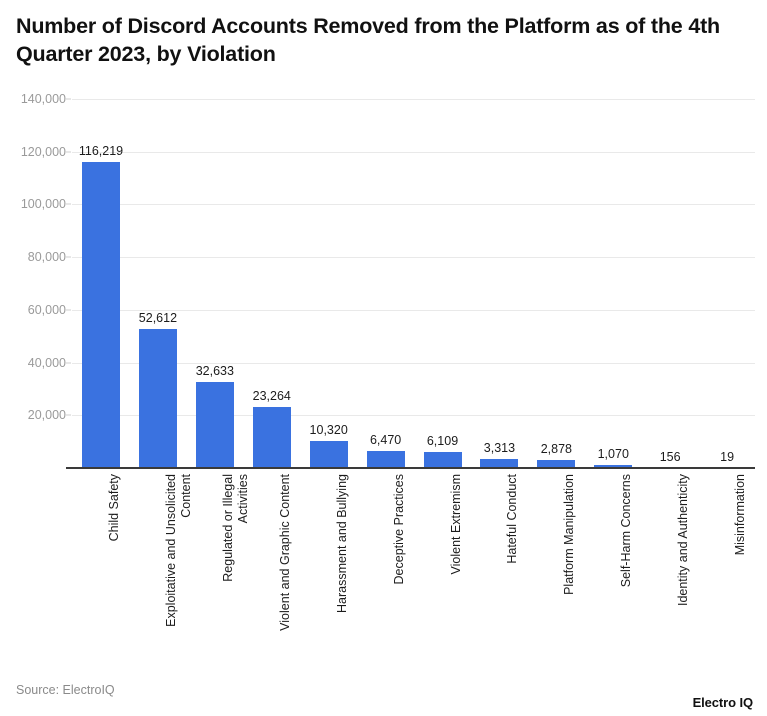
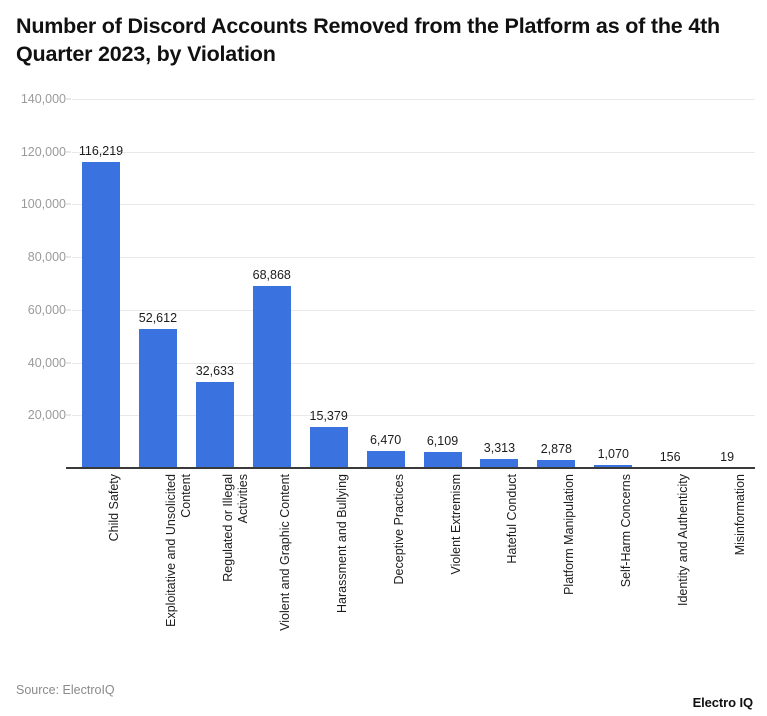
Violent and Graphic Content: 23,264 -> 68,868
Harassment and Bullying: 10,320 -> 15,379
